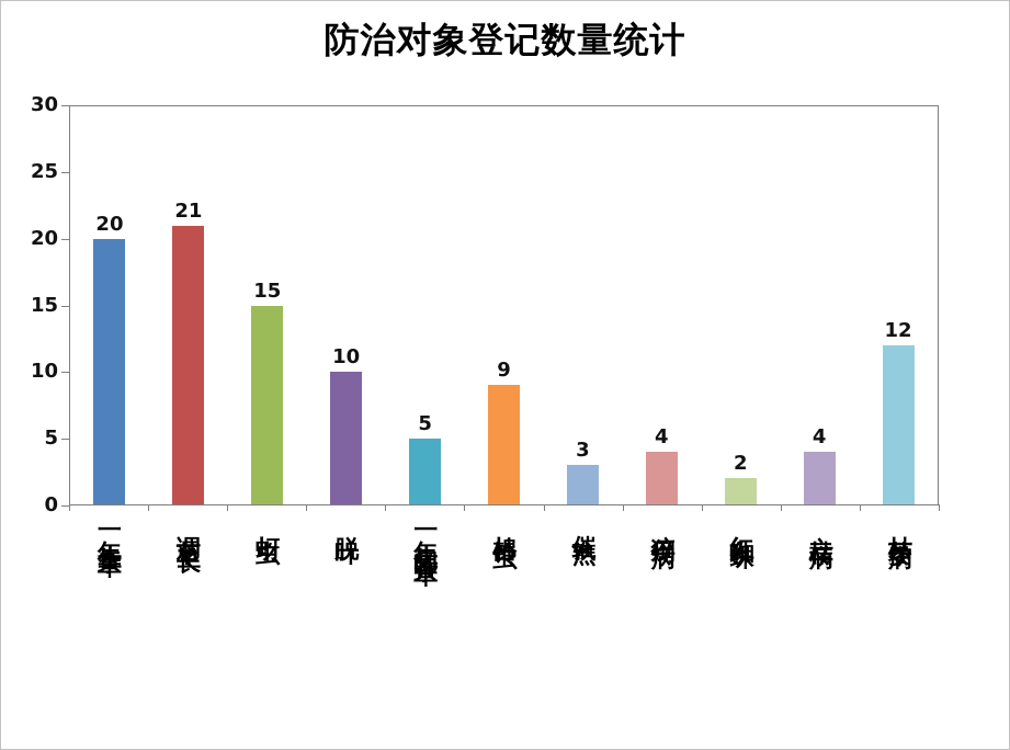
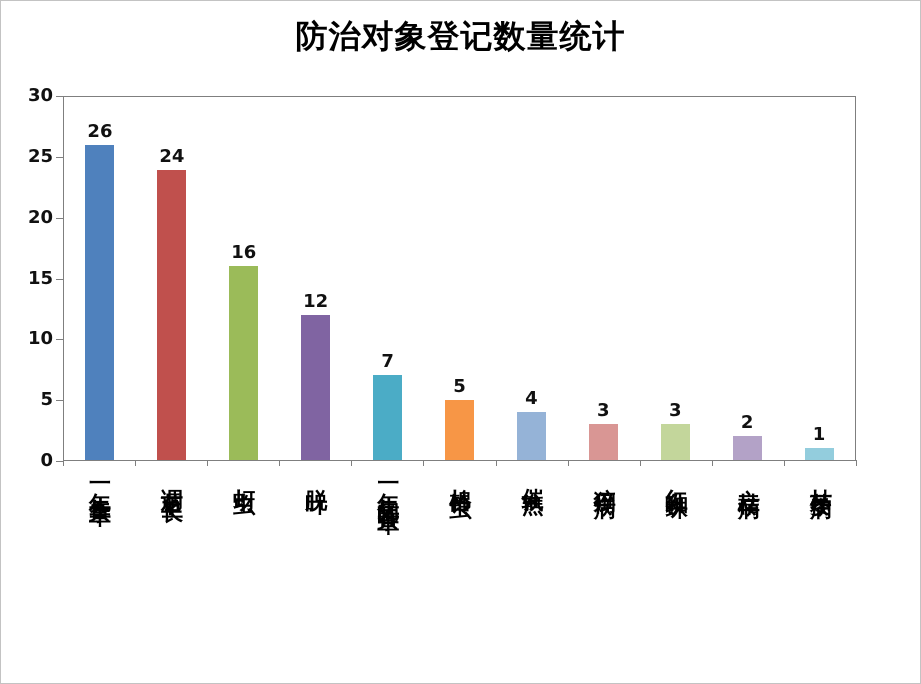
一年生杂草: 20 -> 26
调节生长: 21 -> 24
蚜虫: 15 -> 16
脱叶: 10 -> 12
一年生阔叶杂草: 5 -> 7
棉铃虫: 9 -> 5
催熟: 3 -> 4
猝倒病: 4 -> 3
红蜘蛛: 2 -> 3
立枯病: 4 -> 2
枯萎病: 12 -> 1
